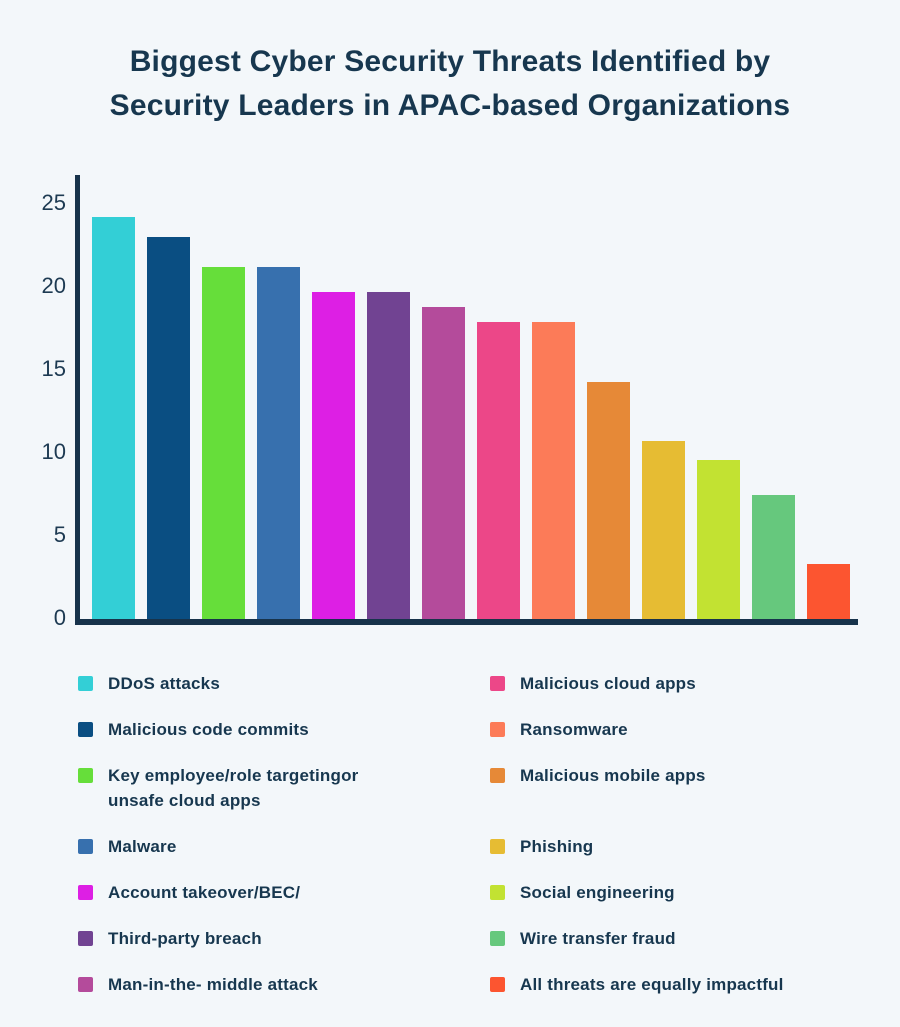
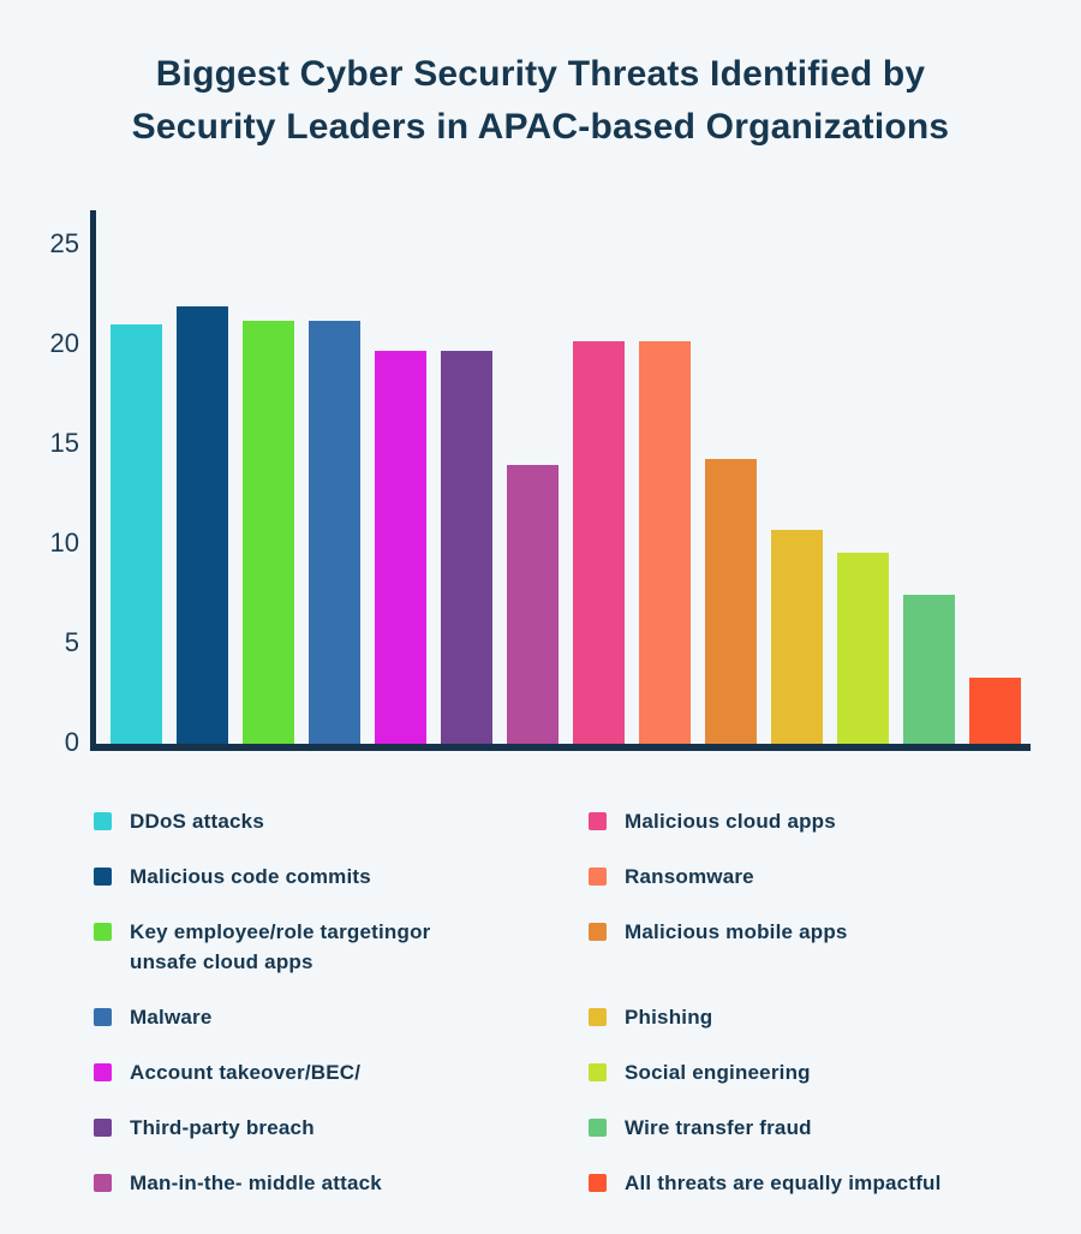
DDoS attacks: 24.2 -> 21.0
Malicious code commits: 23.0 -> 21.9
Man-in-the- middle attack: 18.8 -> 14.0
Malicious cloud apps: 17.9 -> 20.2
Ransomware: 17.9 -> 20.2
